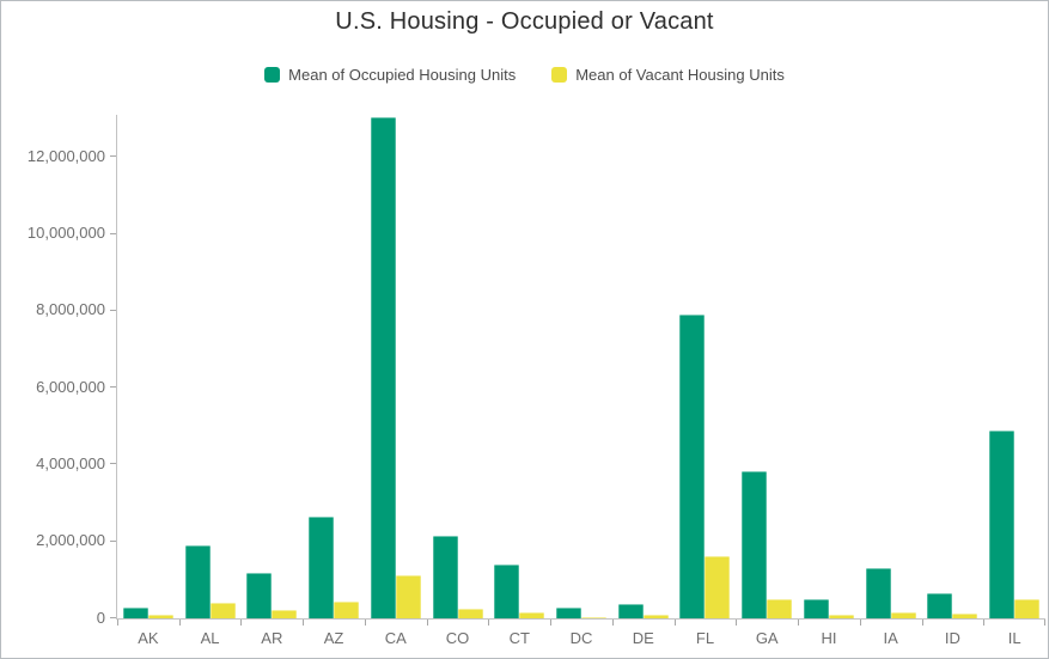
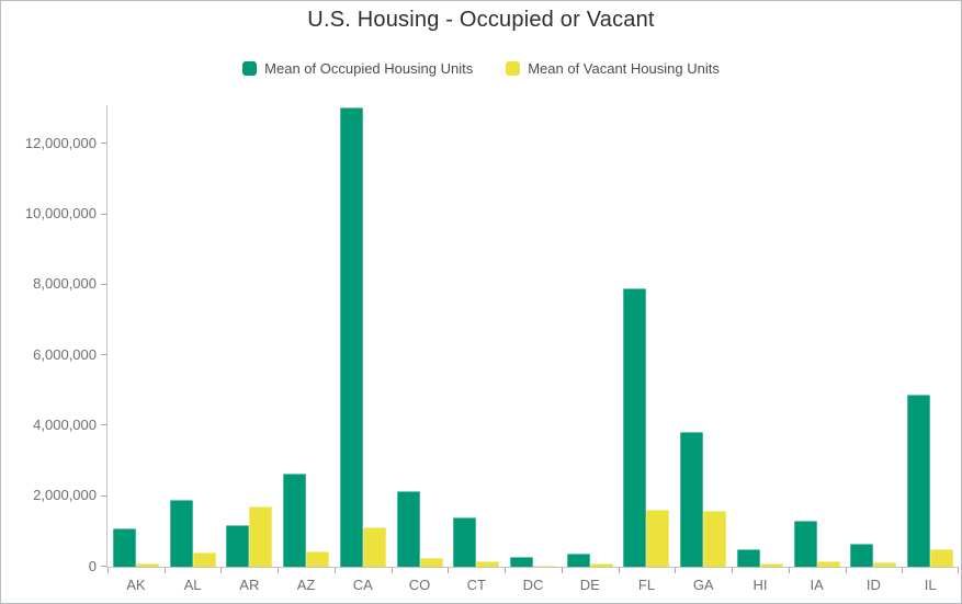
Mean of Occupied Housing Units/AK: 300000 -> 1100000
Mean of Vacant Housing Units/AR: 200000 -> 1700000
Mean of Vacant Housing Units/GA: 500000 -> 1600000
